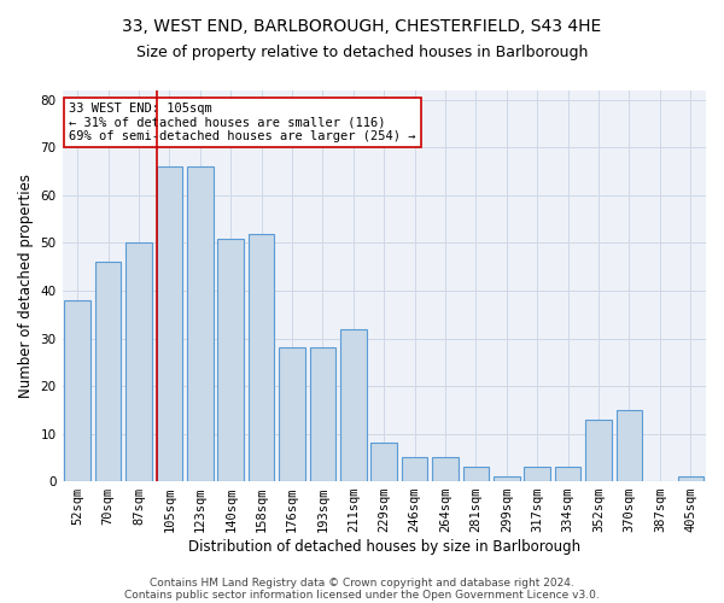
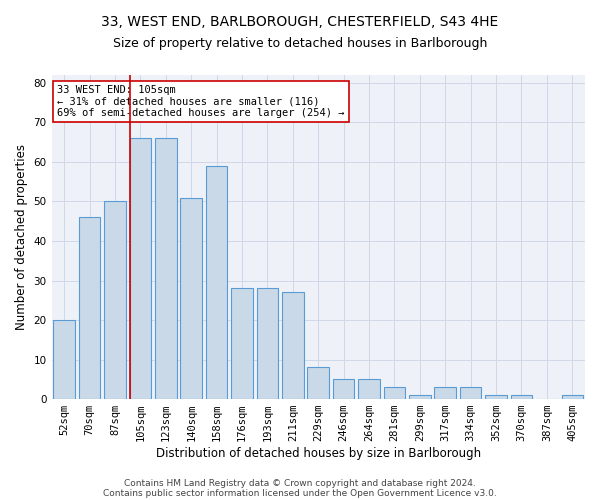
52sqm: 38 -> 20
158sqm: 52 -> 59
211sqm: 32 -> 27
352sqm: 13 -> 1
370sqm: 15 -> 1
